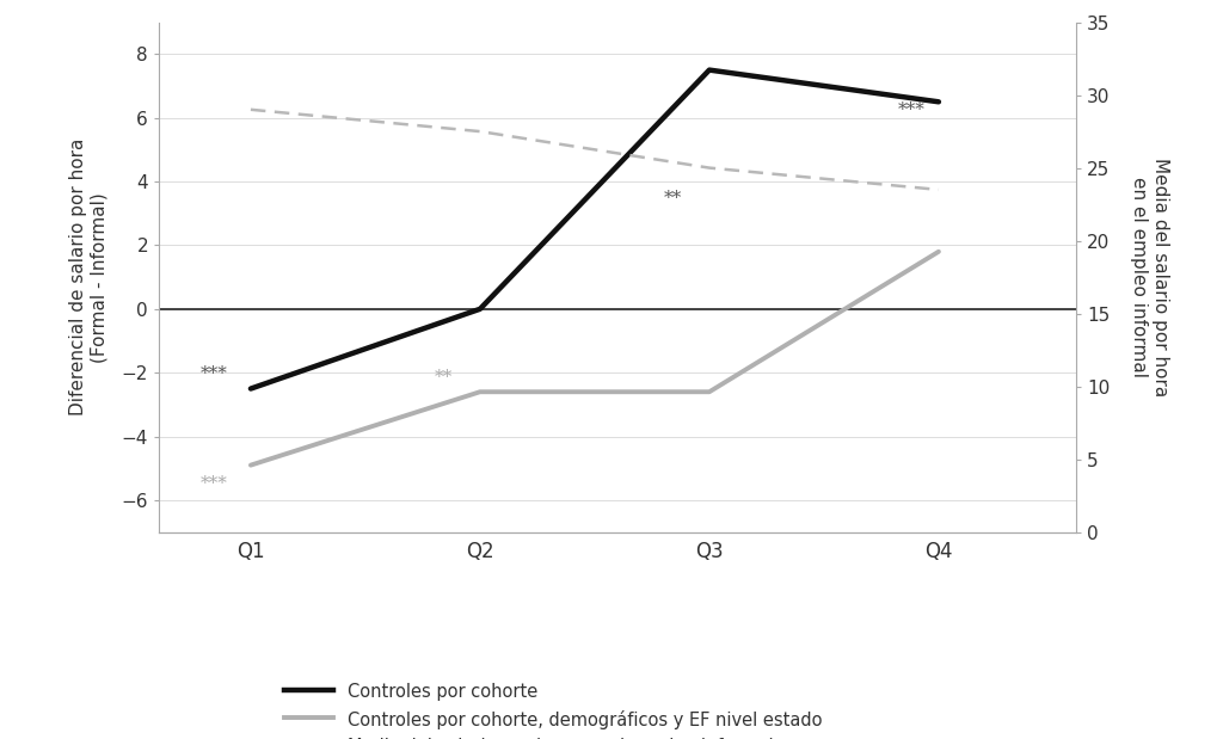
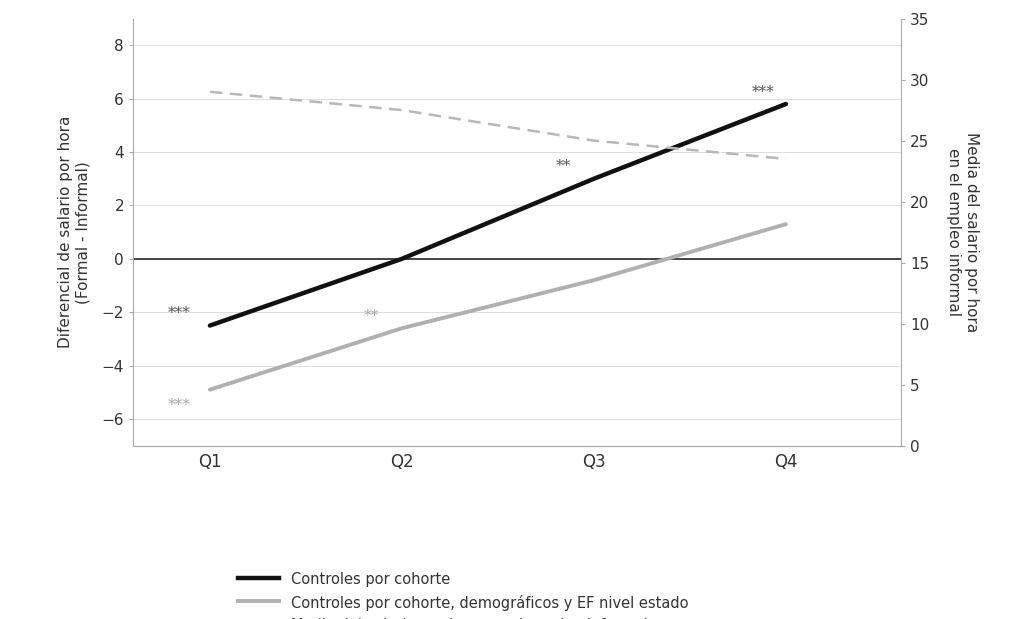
Controles por cohorte/Q3: 7.5 -> 3.0
Controles por cohorte, demográficos y EF nivel estado/Q3: -2.6 -> -0.8
Controles por cohorte/Q4: 6.5 -> 5.8
Controles por cohorte, demográficos y EF nivel estado/Q4: 1.8 -> 1.3
